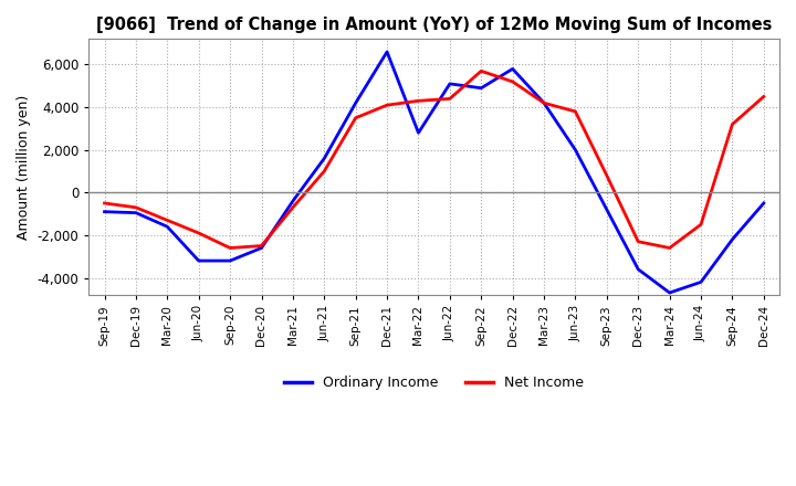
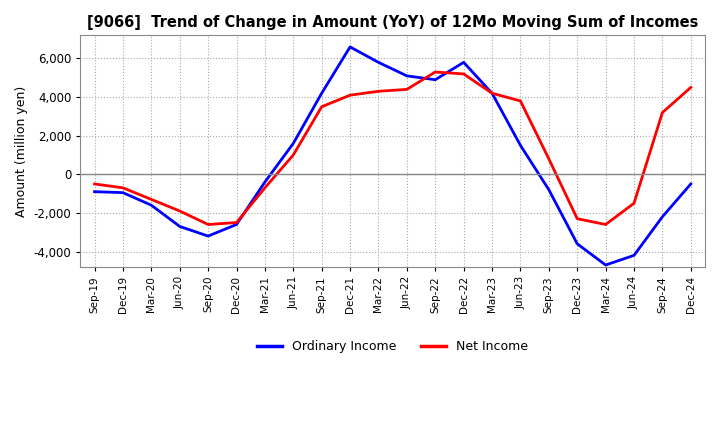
Ordinary Income/Jun-20: -3,200 -> -2,700
Ordinary Income/Mar-22: 2,800 -> 5,800
Net Income/Sep-22: 5,700 -> 5,300
Ordinary Income/Jun-23: 2,000 -> 1,500
